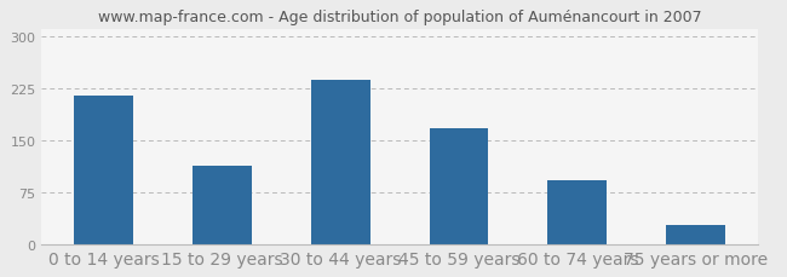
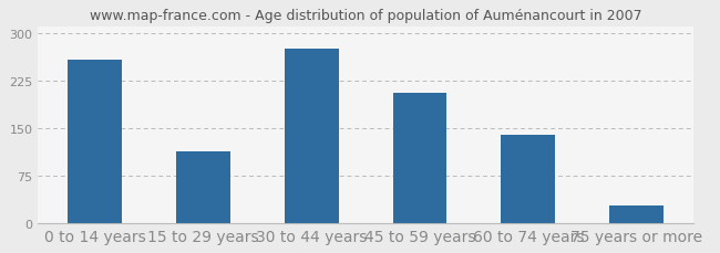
0 to 14 years: 215 -> 258
30 to 44 years: 238 -> 276
45 to 59 years: 168 -> 206
60 to 74 years: 93 -> 140
